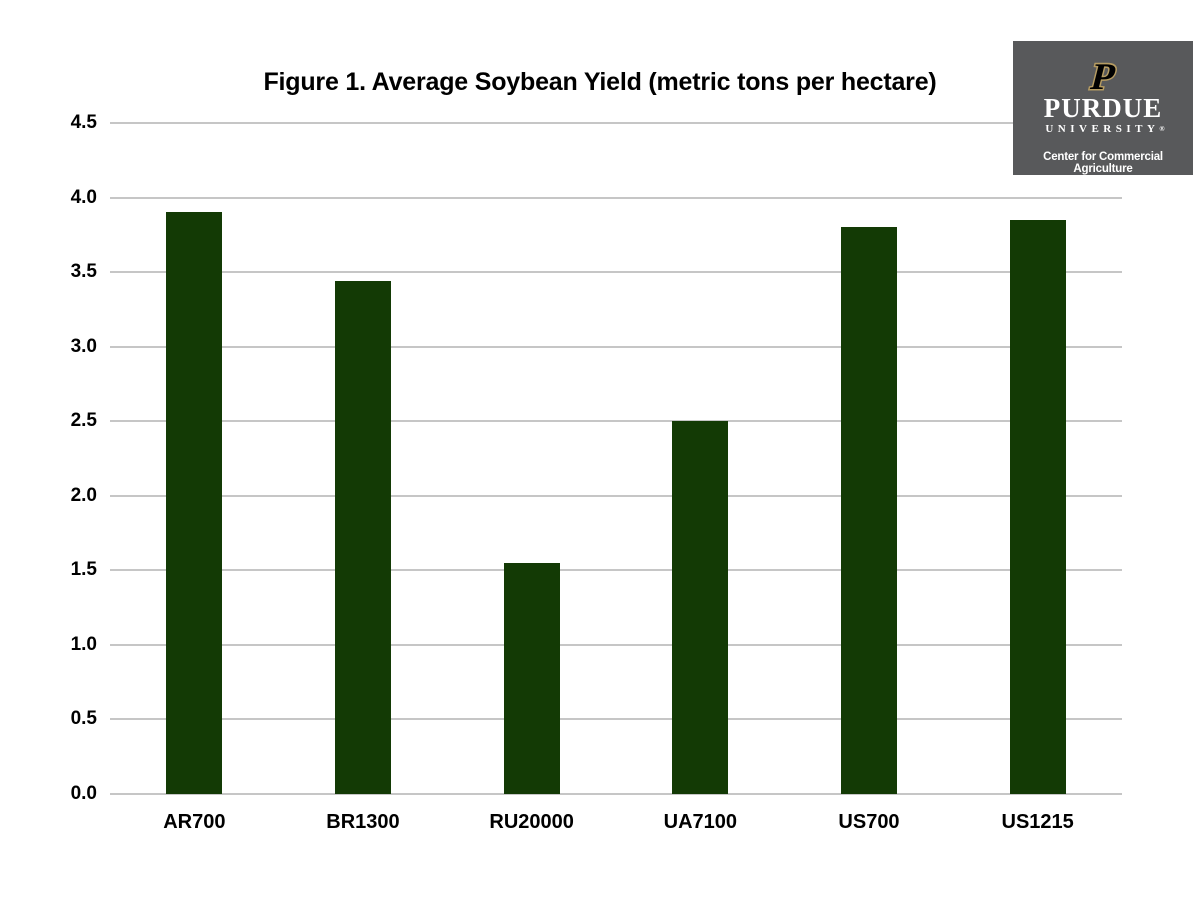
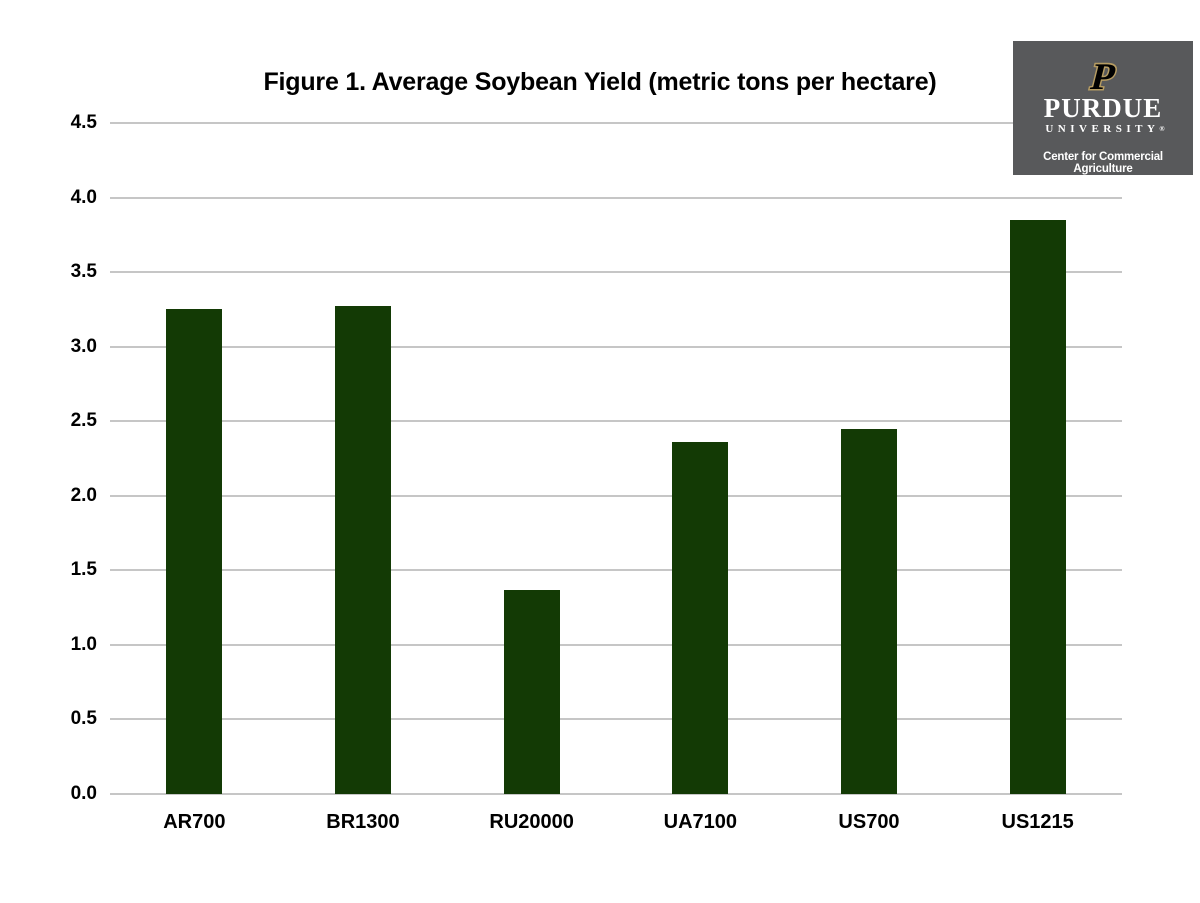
AR700: 3.90 -> 3.25
BR1300: 3.44 -> 3.27
RU20000: 1.55 -> 1.37
UA7100: 2.50 -> 2.36
US700: 3.80 -> 2.45
